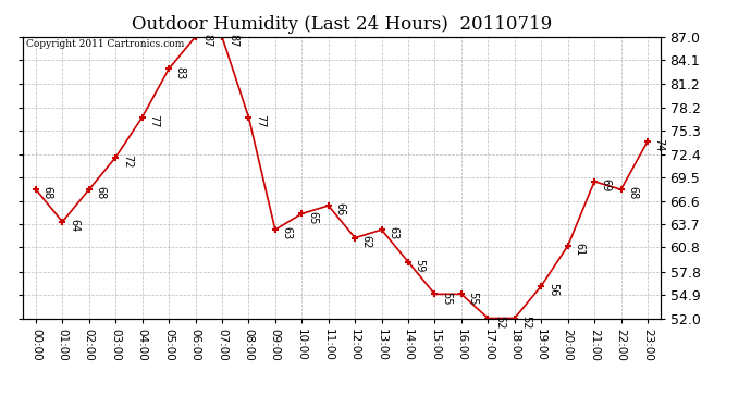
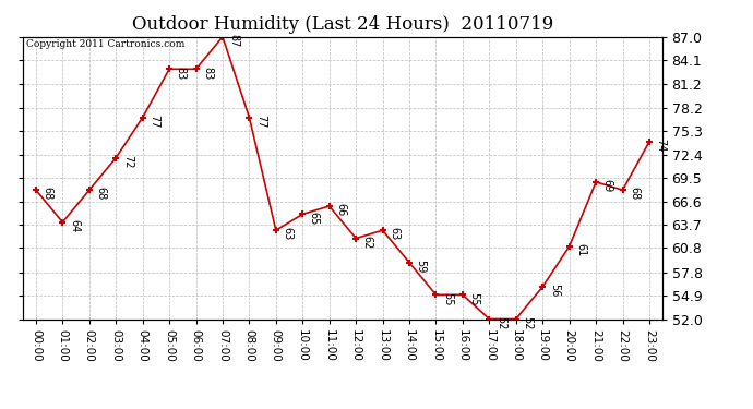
06:00: 87 -> 83
